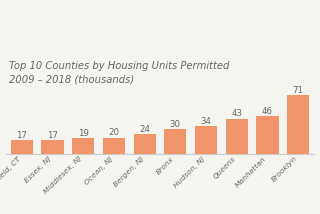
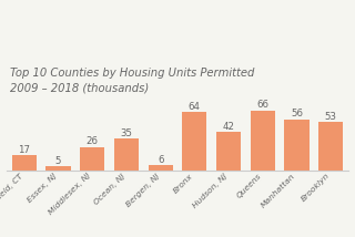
Essex, NJ: 17 -> 5
Middlesex, NJ: 19 -> 26
Ocean, NJ: 20 -> 35
Bergen, NJ: 24 -> 6
Bronx: 30 -> 64
Hudson, NJ: 34 -> 42
Queens: 43 -> 66
Manhattan: 46 -> 56
Brooklyn: 71 -> 53
